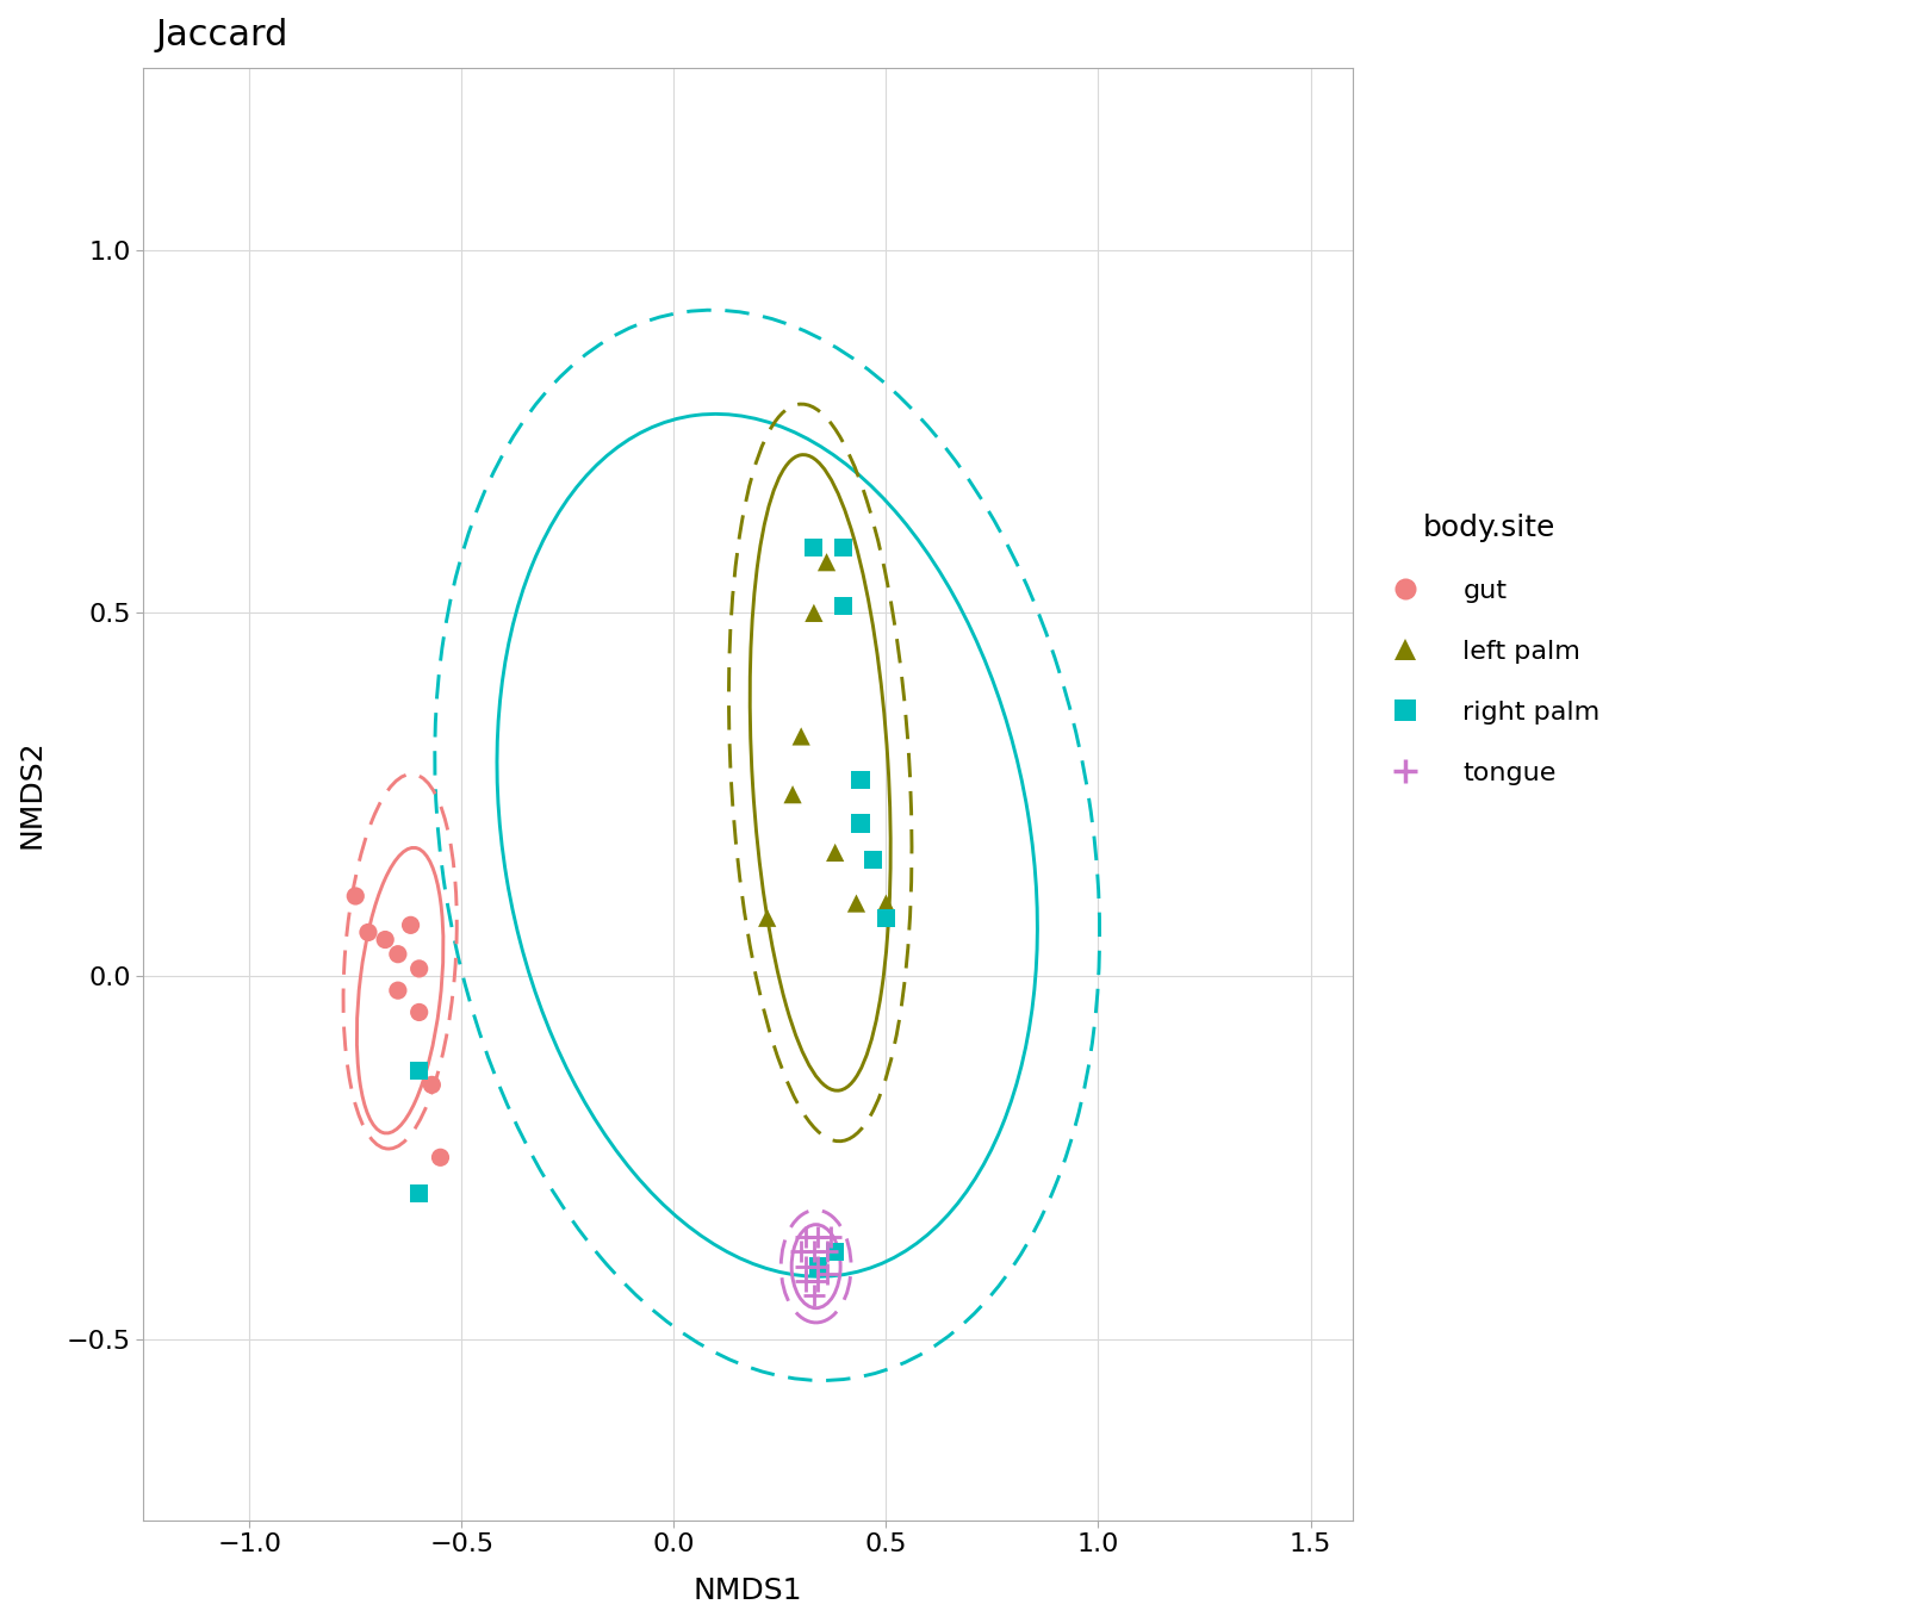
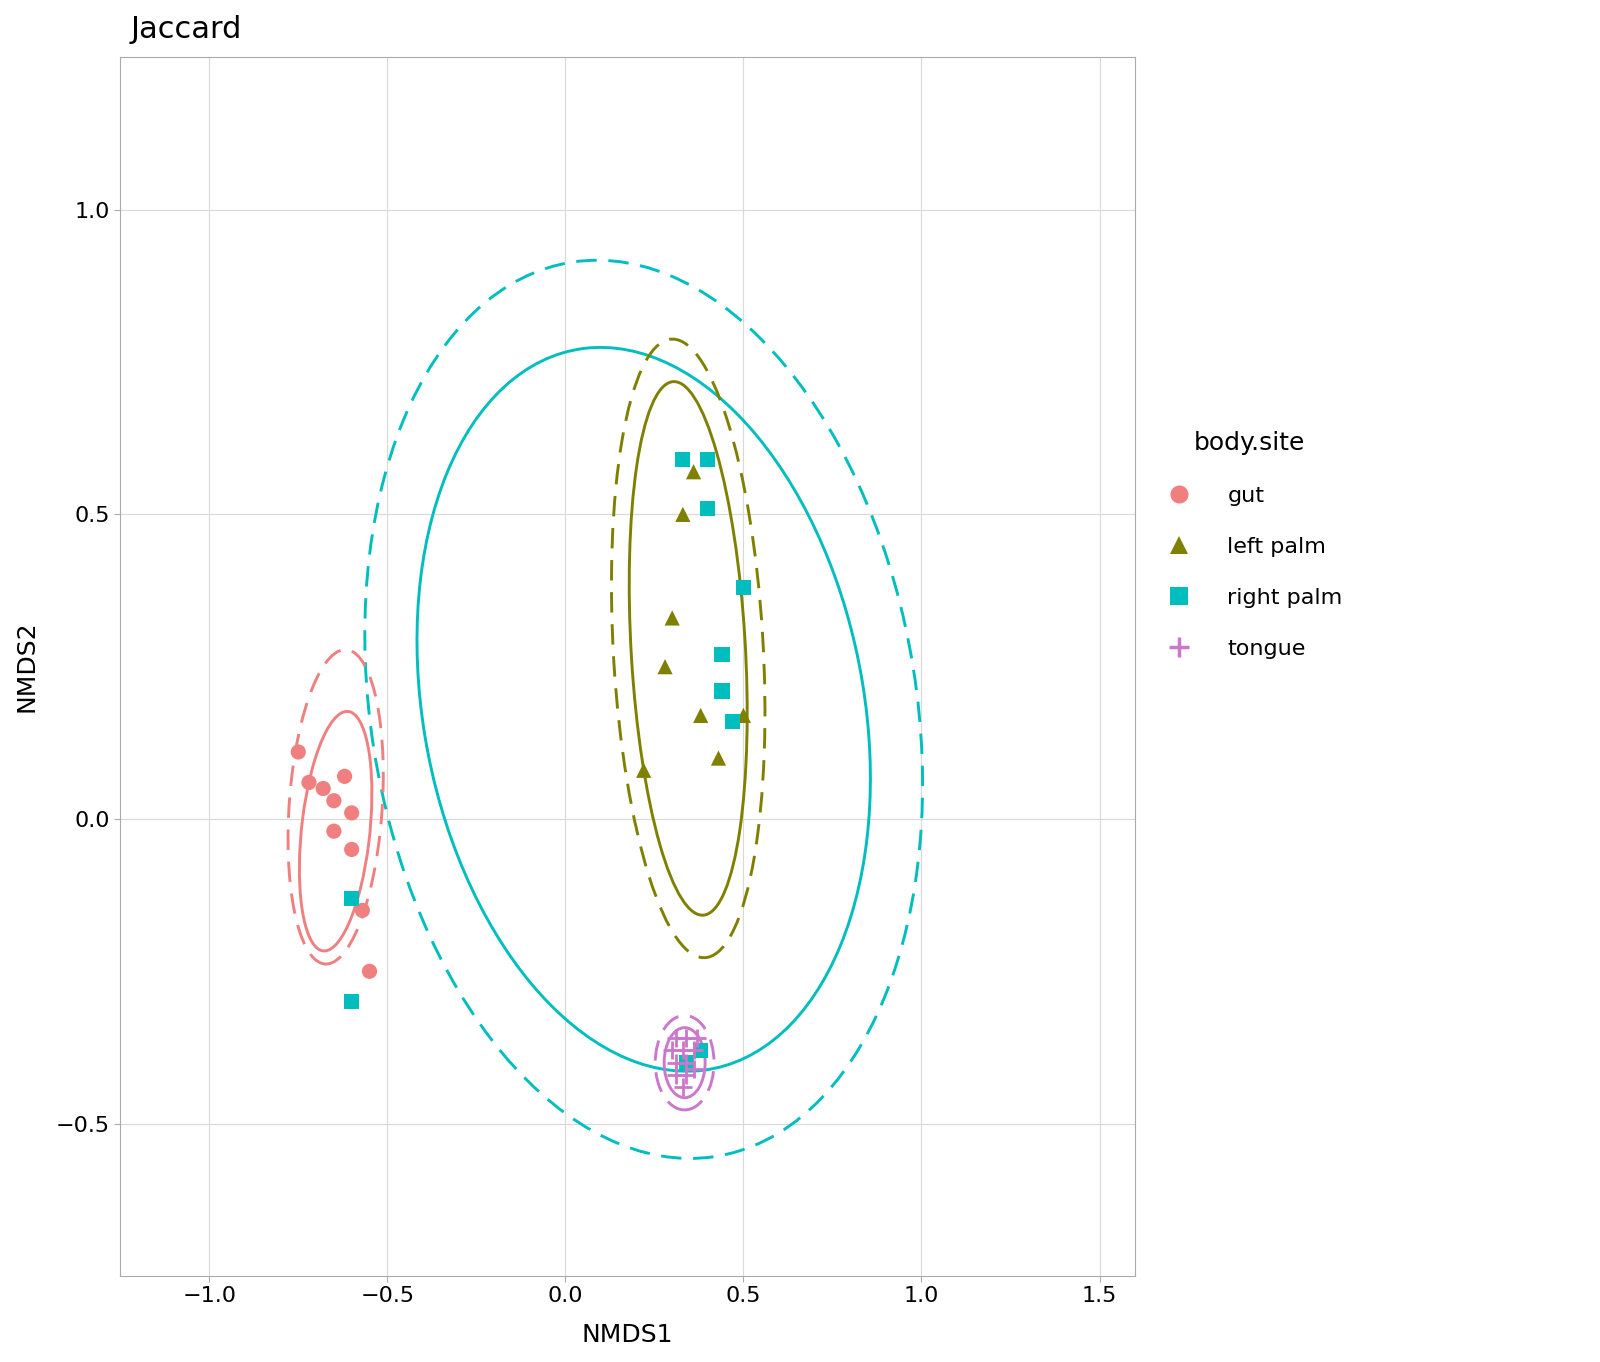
left palm/0.5: 0.10 -> 0.17
right palm/0.5: 0.08 -> 0.38
